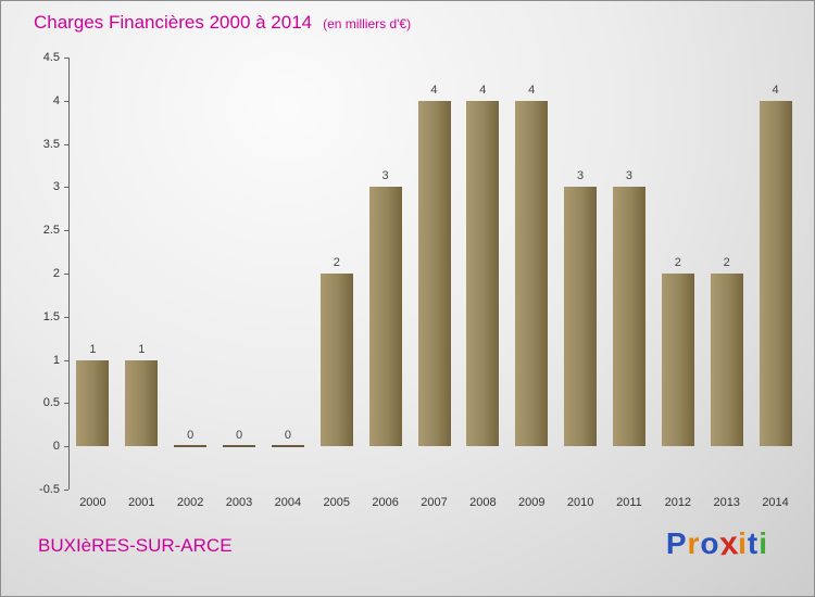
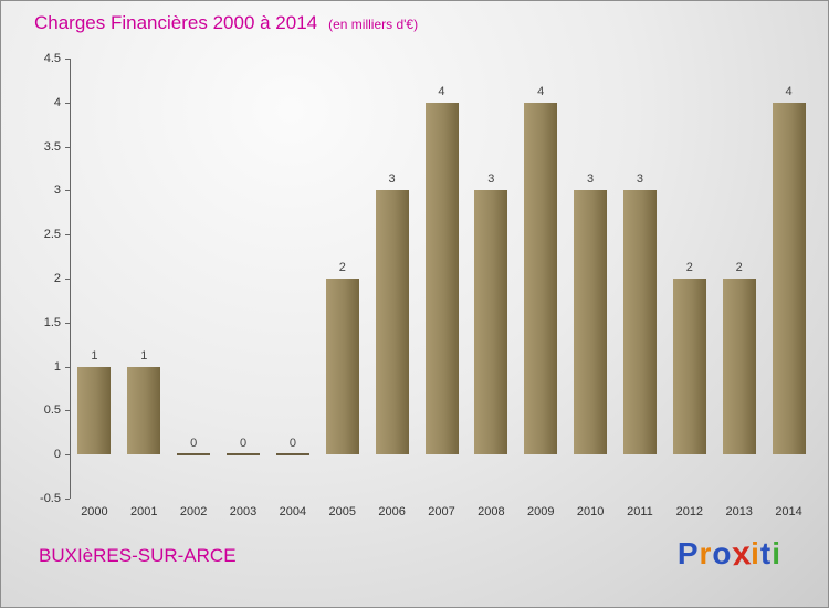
2008: 4 -> 3
